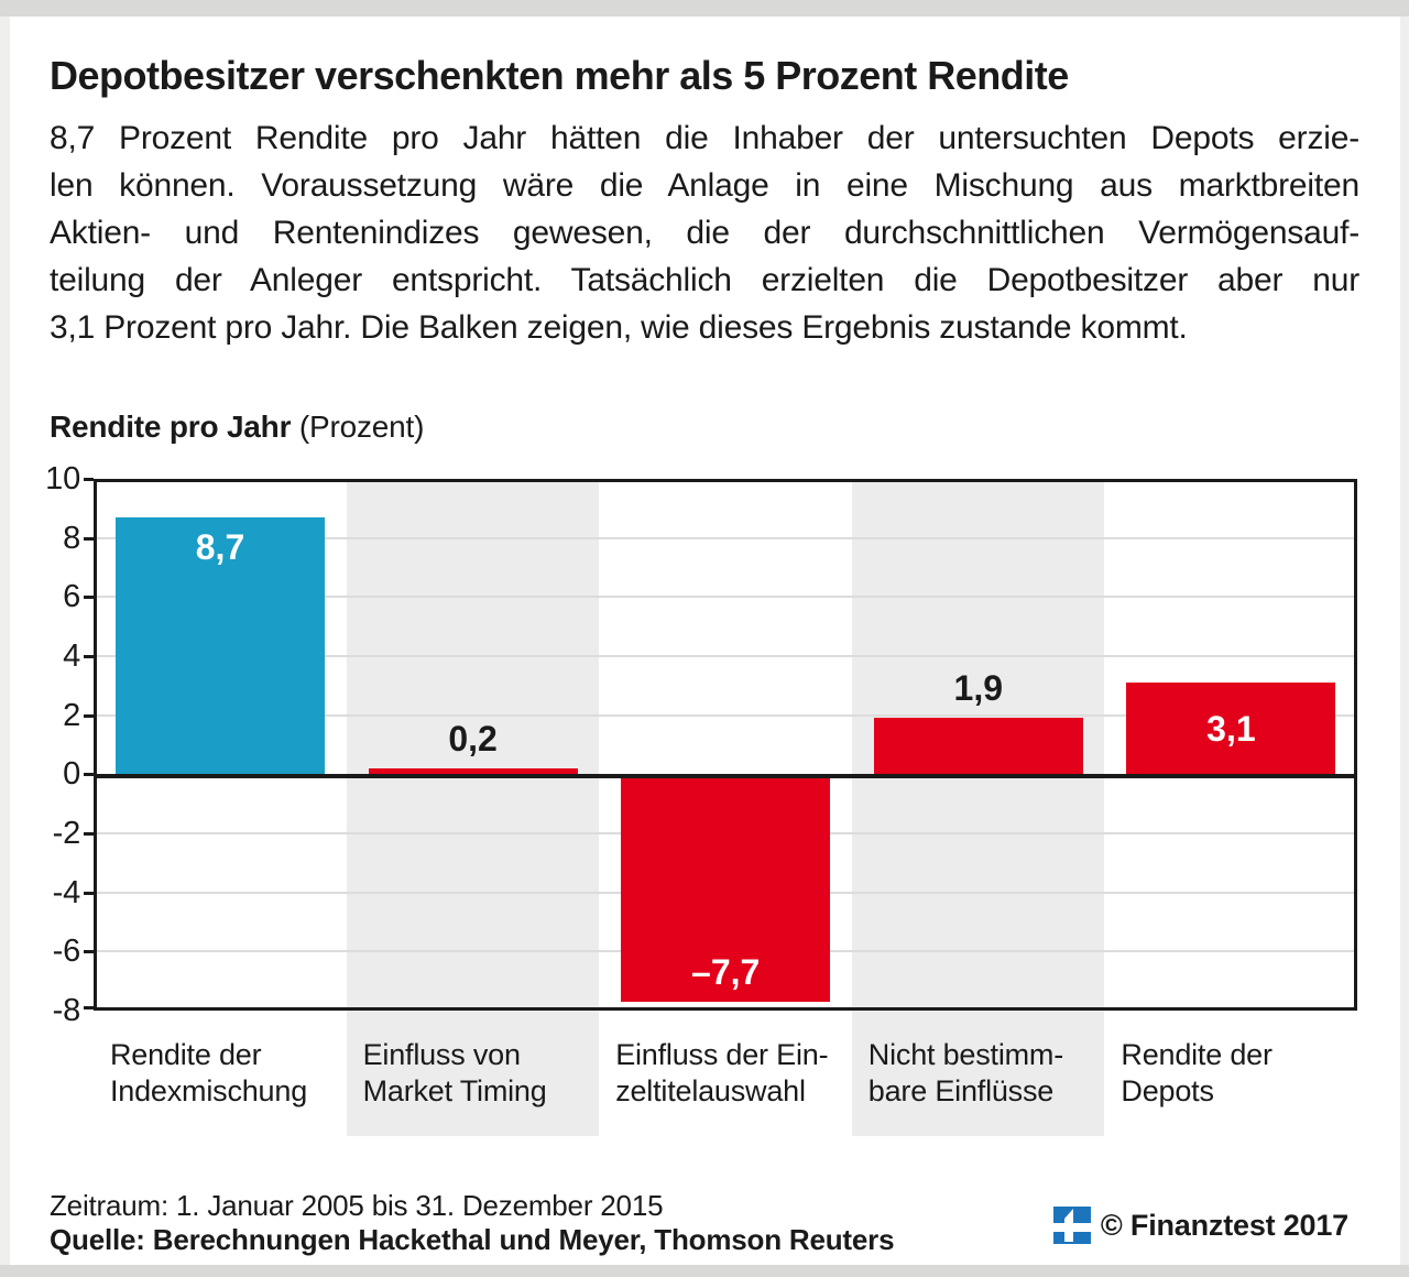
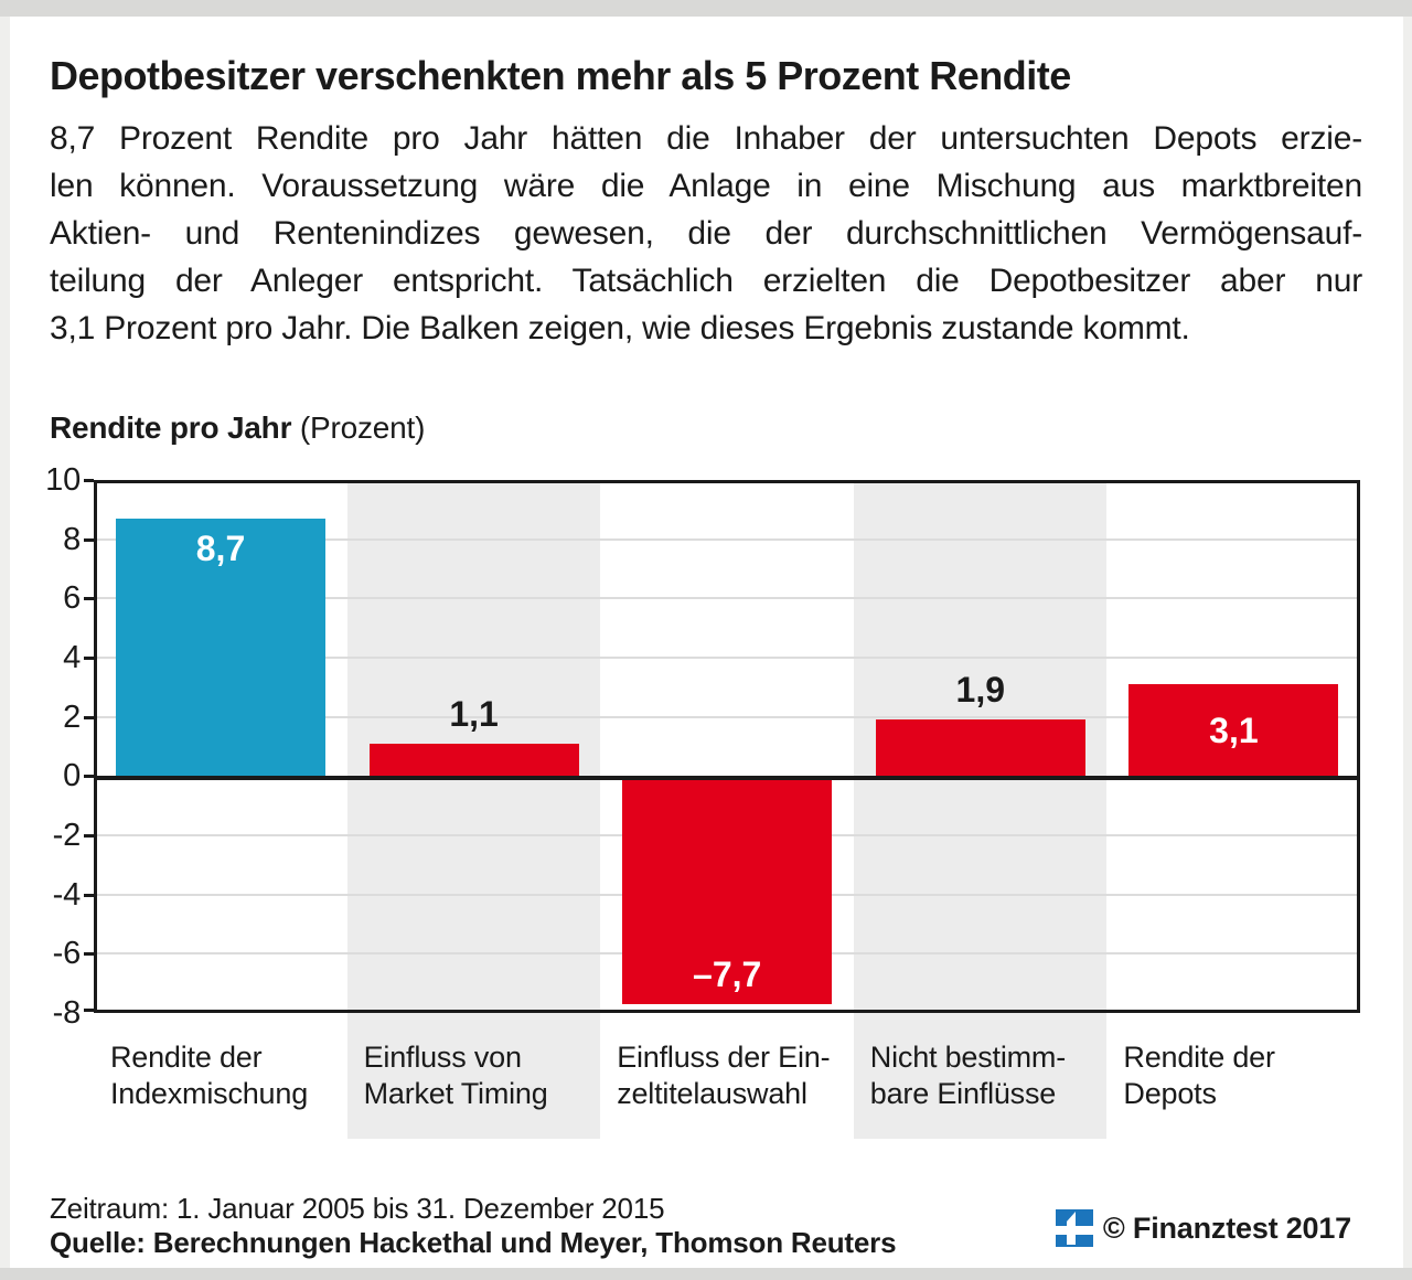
Einfluss von Market Timing: 0,2 -> 1,1
